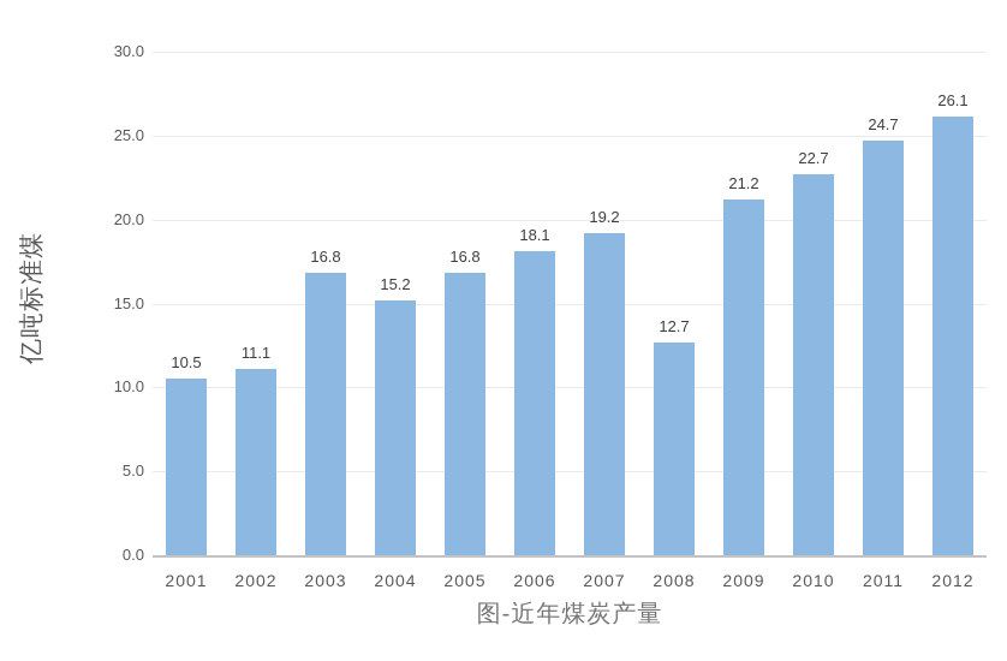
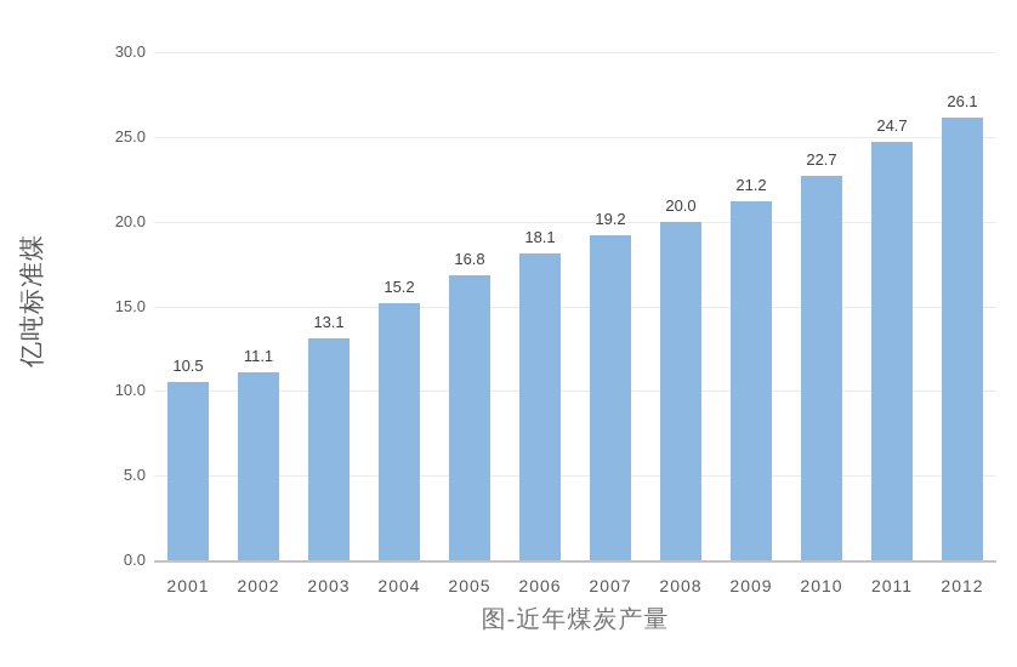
2003: 16.8 -> 13.1
2008: 12.7 -> 20.0
